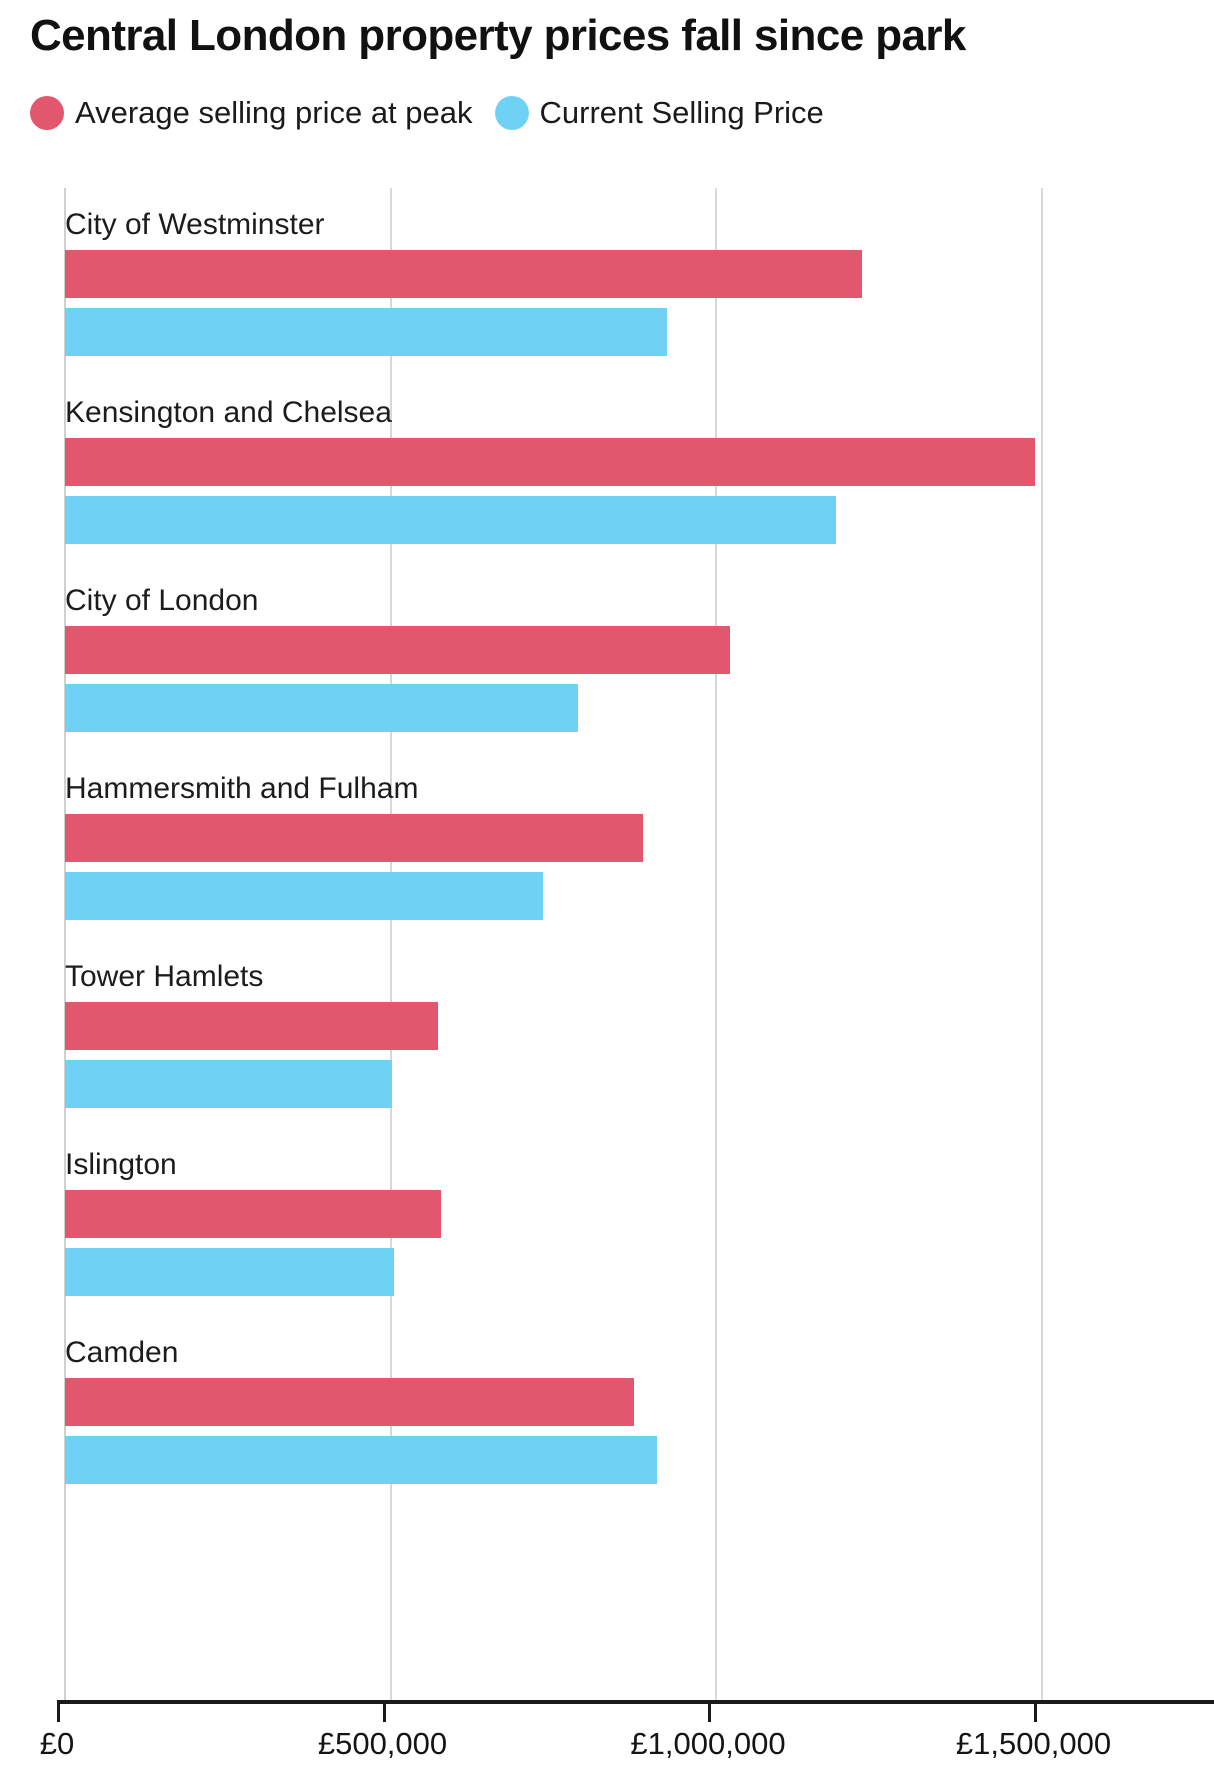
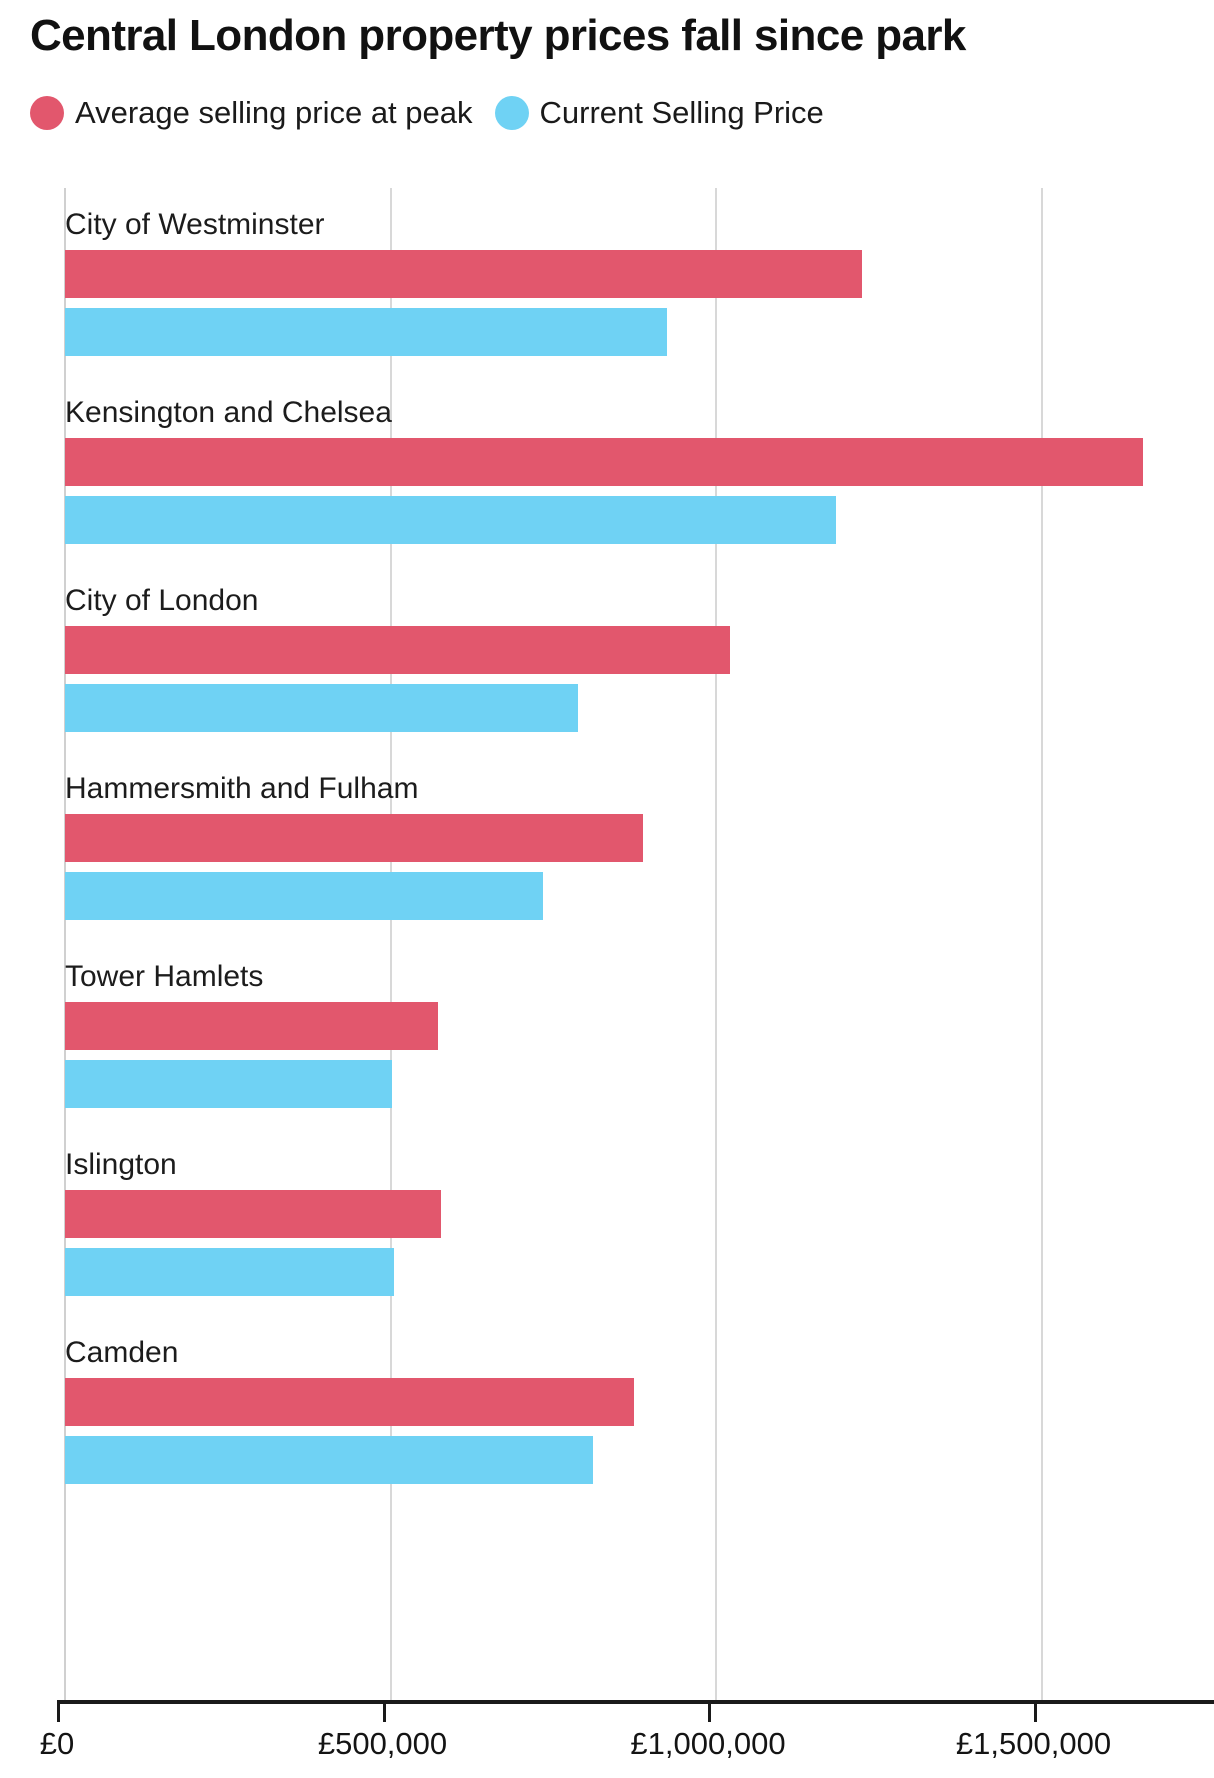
Average selling price at peak/Kensington and Chelsea: £1490000 -> £1660000
Current Selling Price/Camden: £910000 -> £810000
